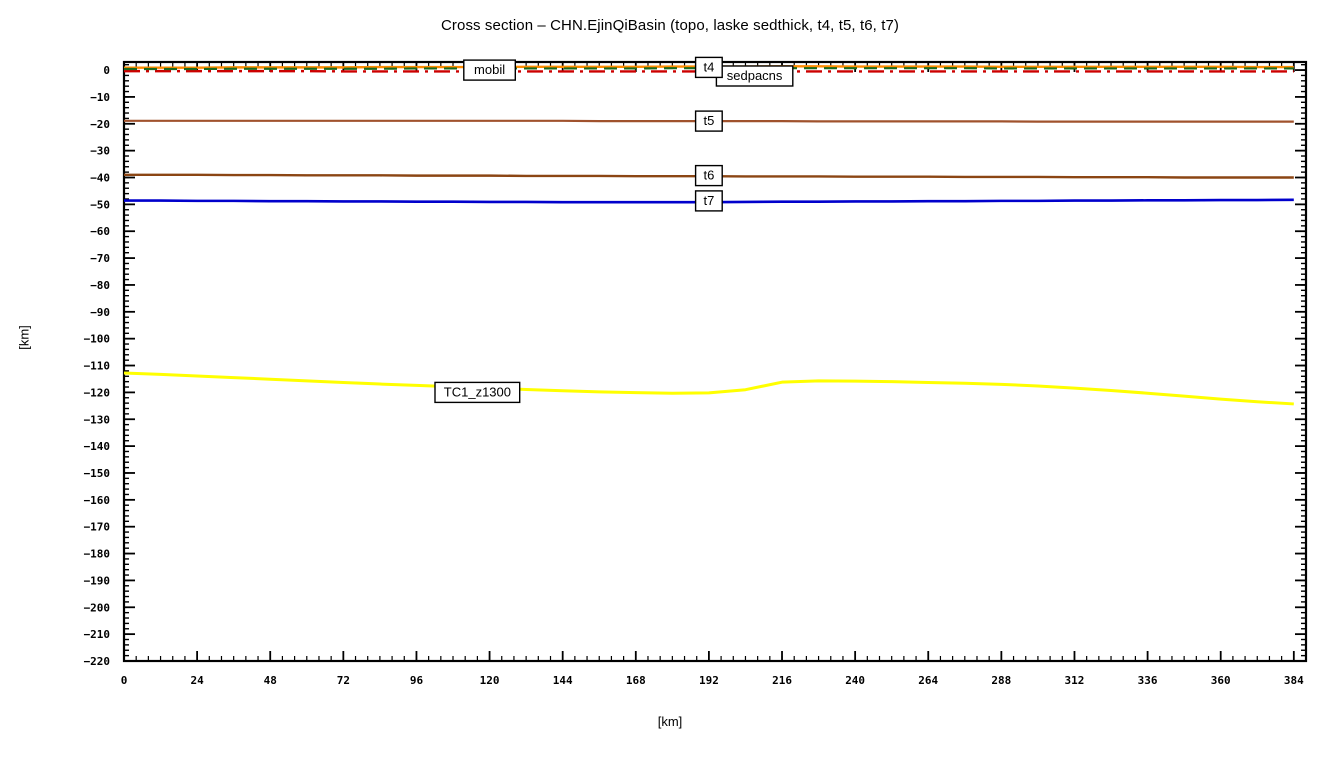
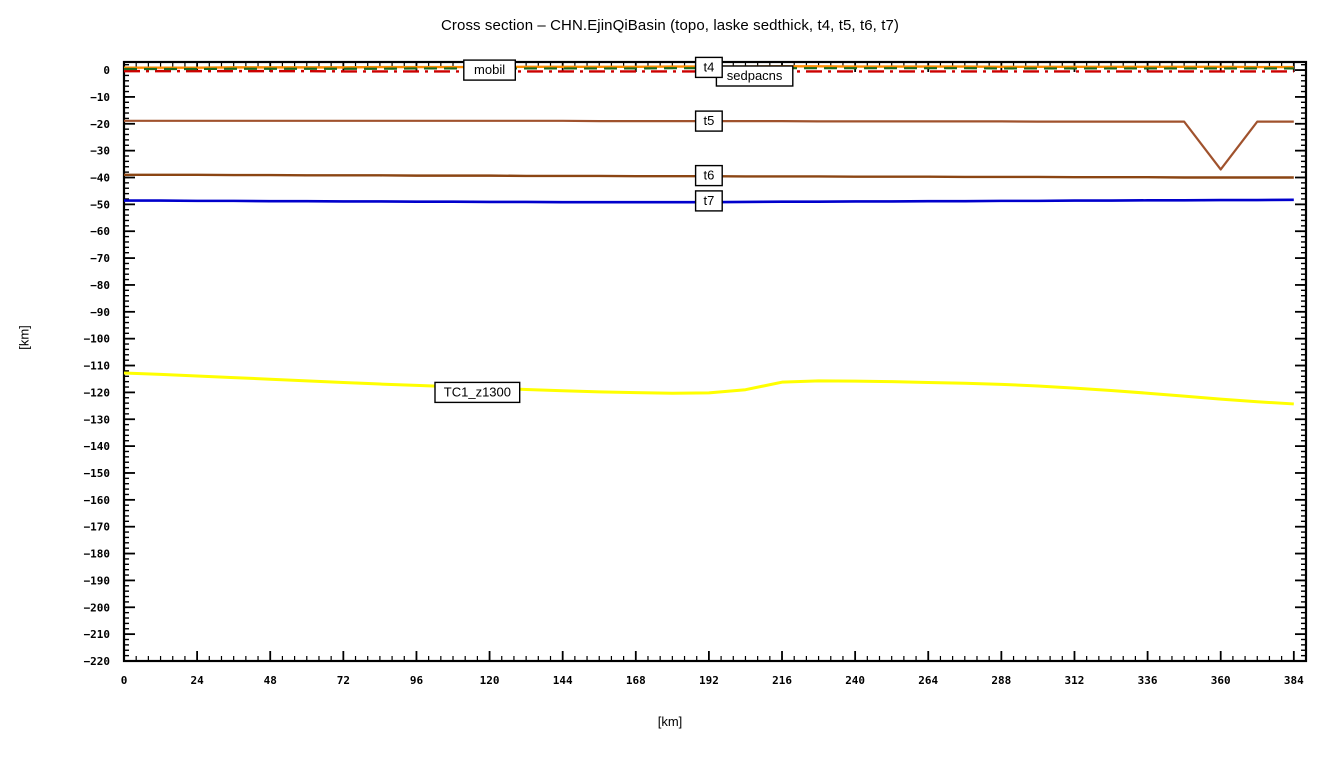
t5/360: -19 -> -37
